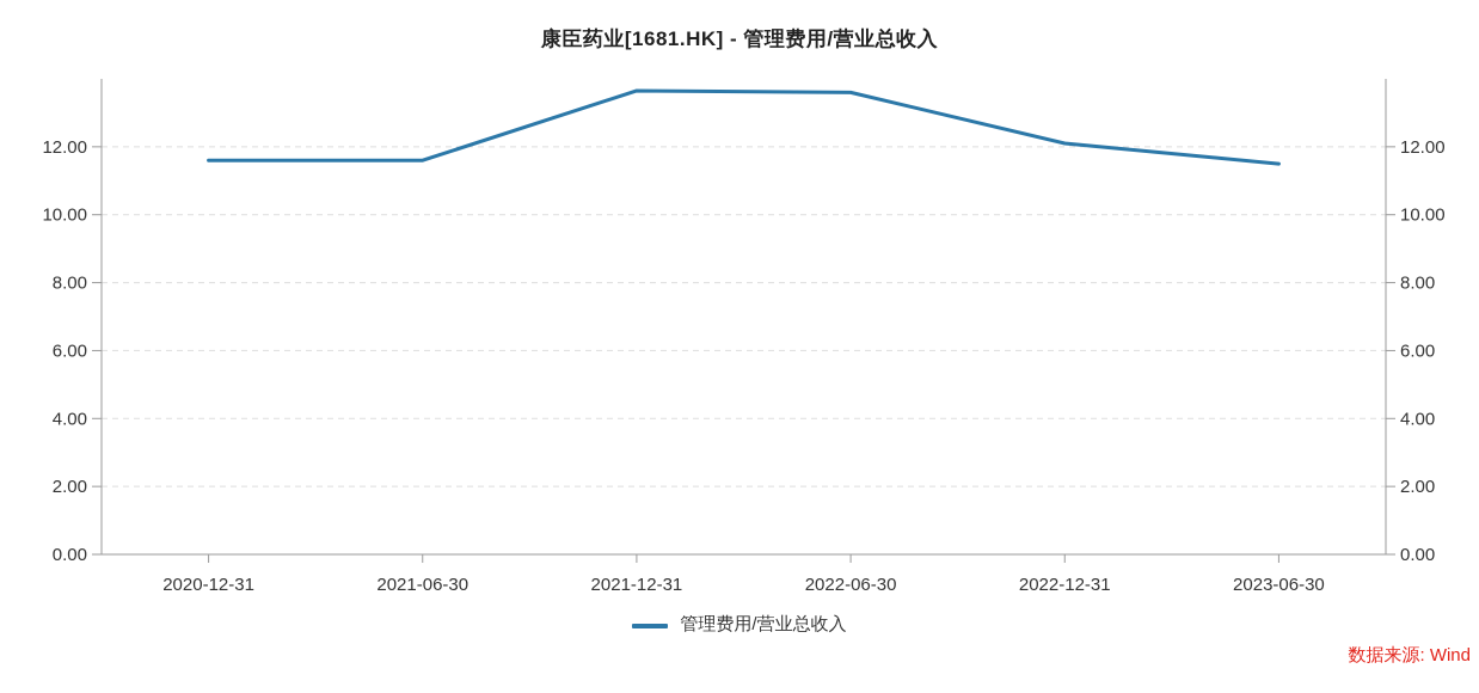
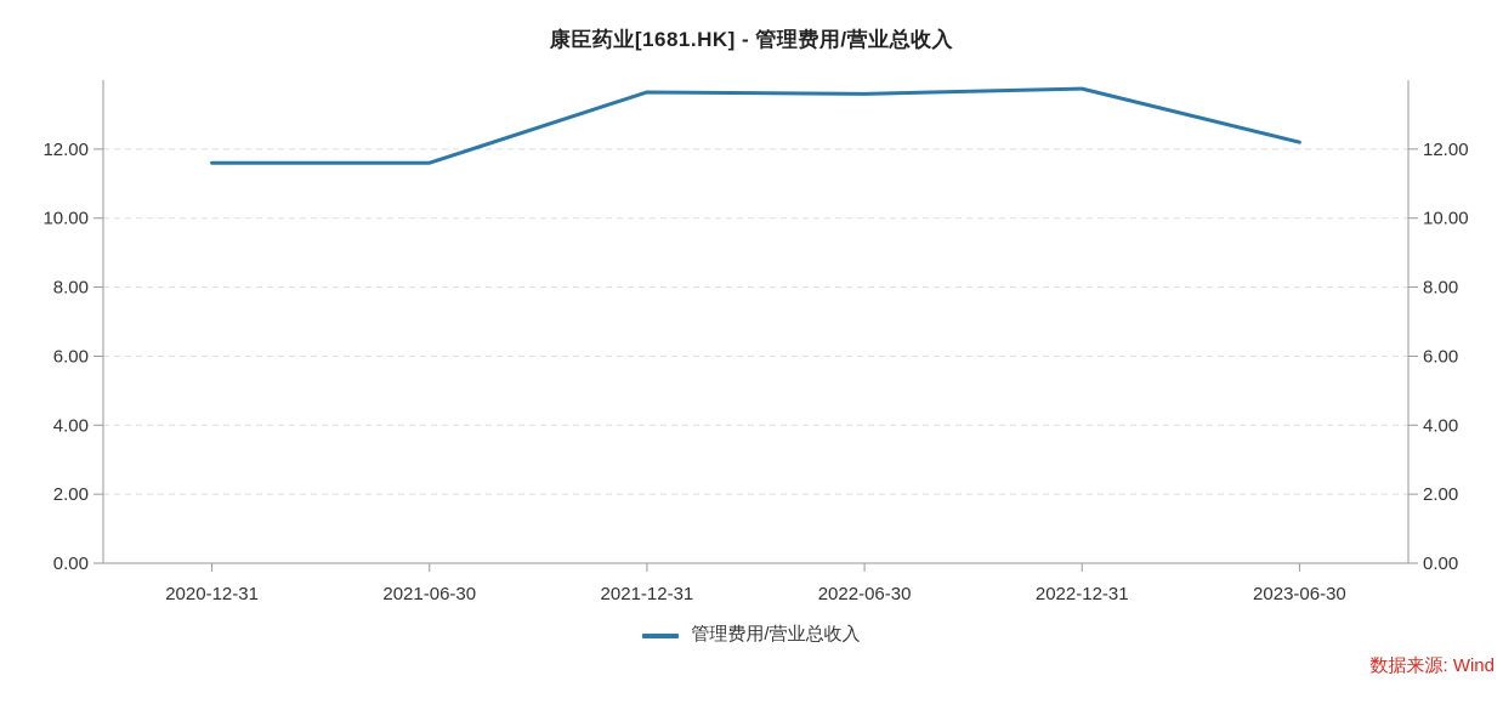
2022-12-31: 12.1 -> 13.8
2023-06-30: 11.5 -> 12.2
